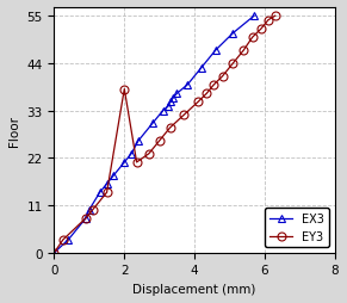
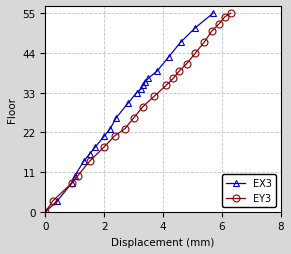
EY3/2: 38 -> 18
